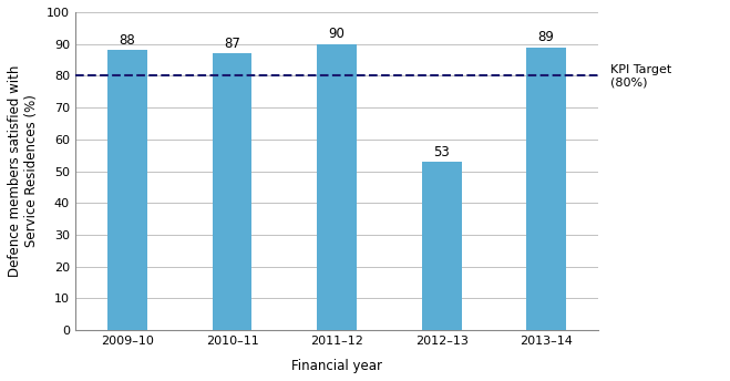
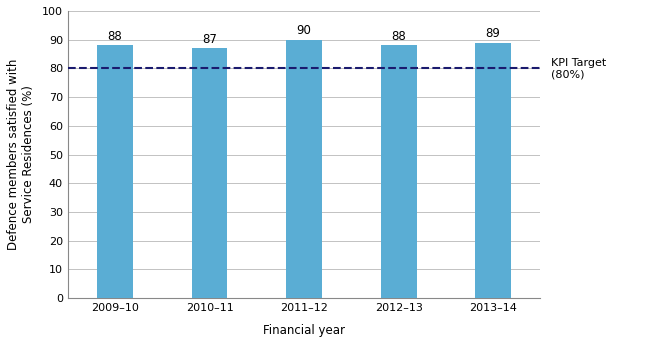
2012–13: 53 -> 88
